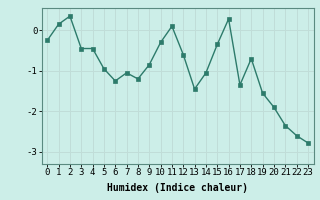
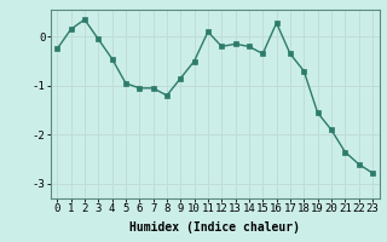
3: -0.45 -> -0.05
6: -1.25 -> -1.05
10: -0.30 -> -0.50
12: -0.60 -> -0.20
13: -1.45 -> -0.15
14: -1.05 -> -0.20
17: -1.35 -> -0.35
